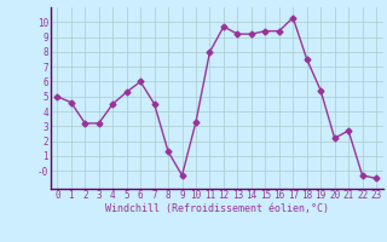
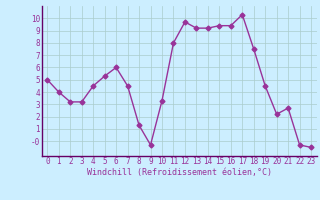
1: 4.6 -> 4.0
19: 5.4 -> 4.5
